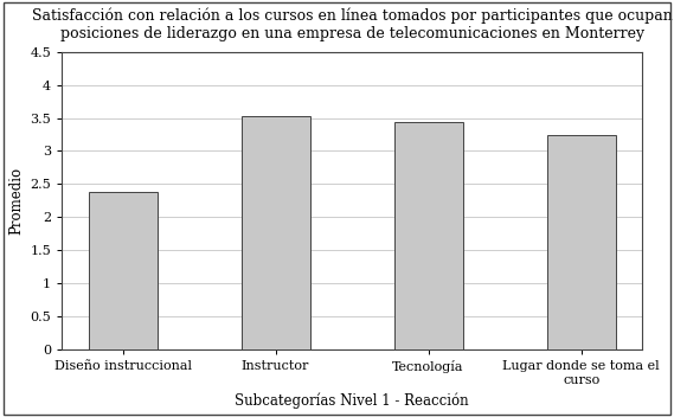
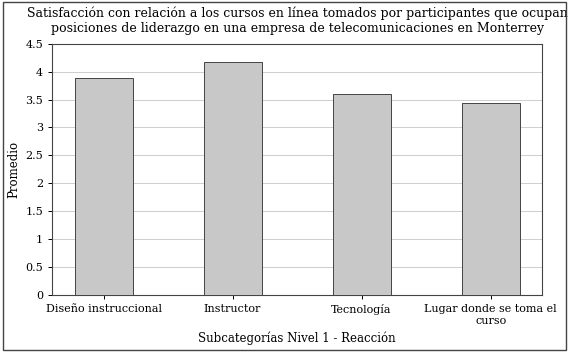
Diseño instruccional: 2.38 -> 3.88
Instructor: 3.52 -> 4.17
Tecnología: 3.44 -> 3.60
Lugar donde se toma el curso: 3.24 -> 3.43
